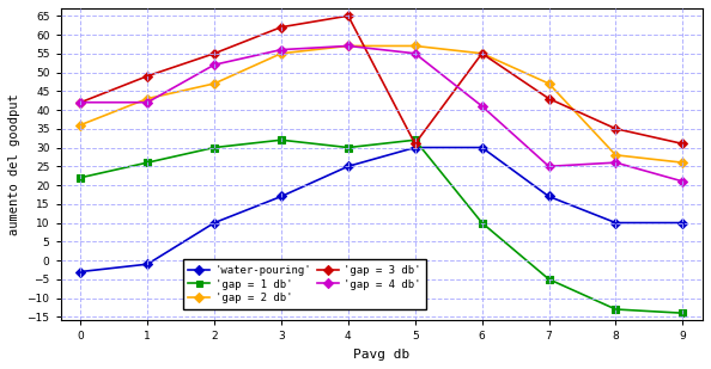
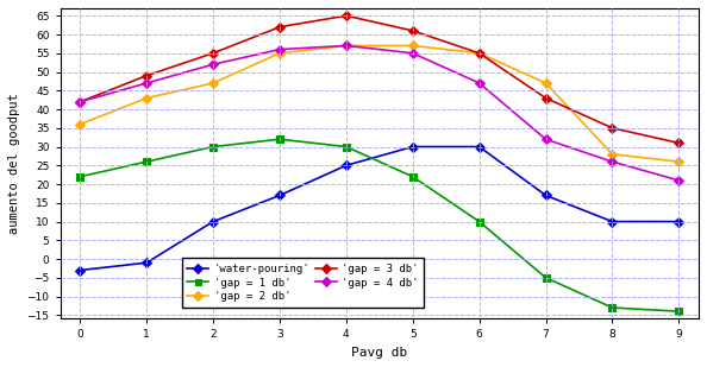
'gap = 4 db'/1: 42 -> 47
'gap = 1 db'/5: 32 -> 22
'gap = 3 db'/5: 31 -> 61
'gap = 4 db'/6: 41 -> 47
'gap = 4 db'/7: 25 -> 32
